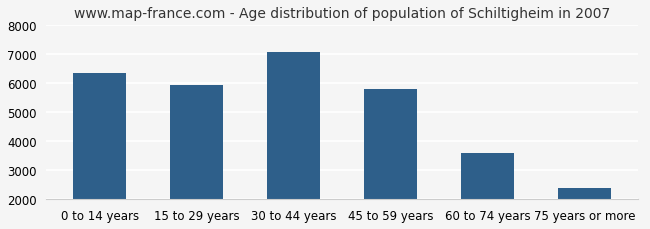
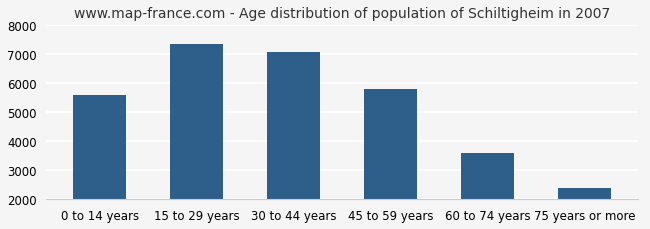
0 to 14 years: 6350 -> 5580
15 to 29 years: 5950 -> 7340
